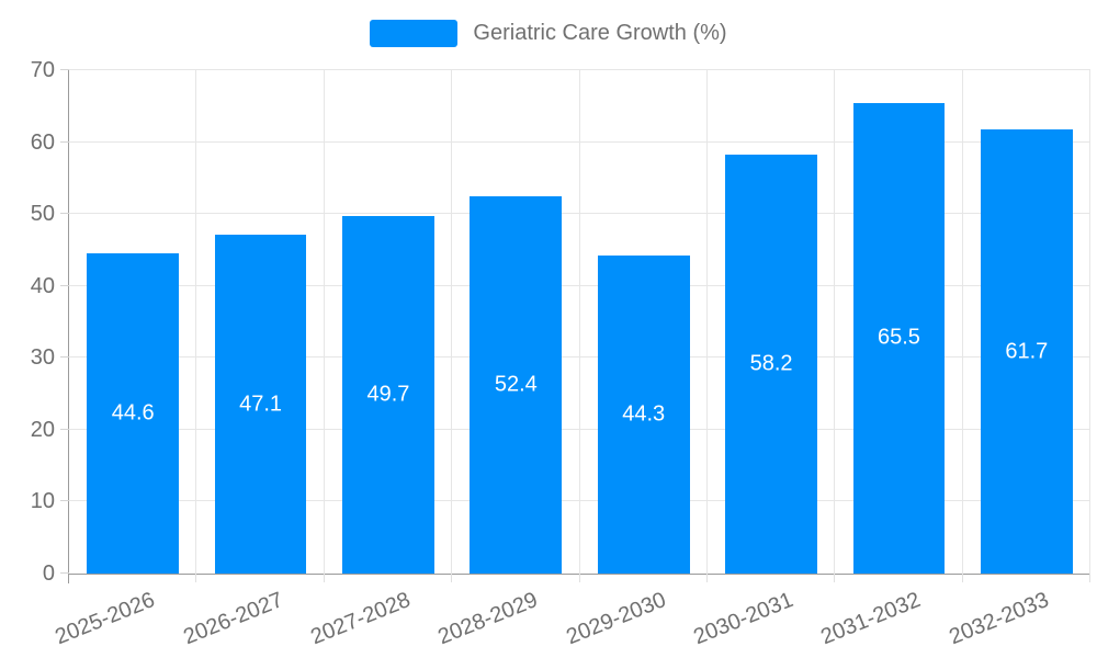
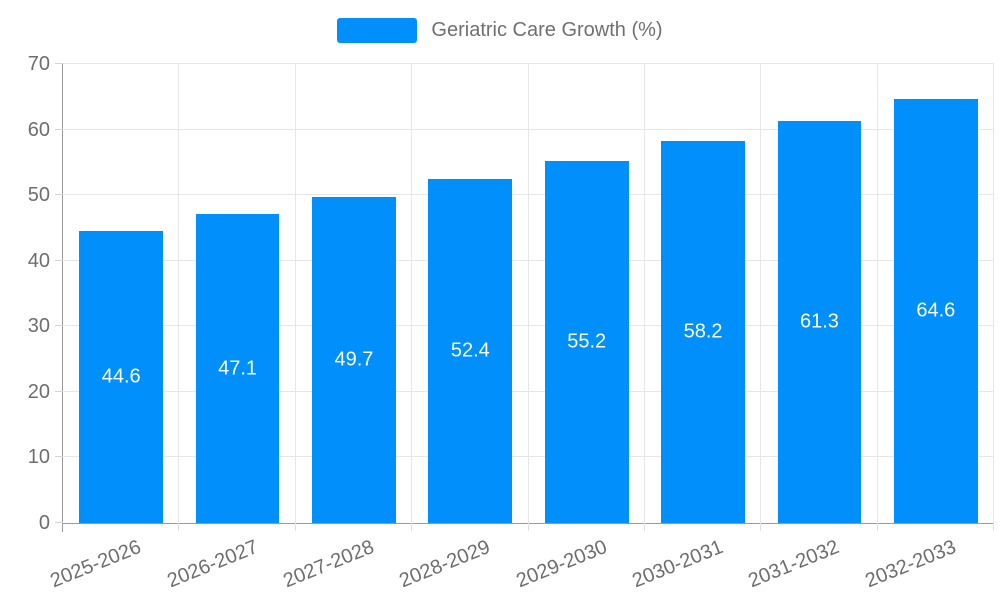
2029-2030: 44.3 -> 55.2
2031-2032: 65.5 -> 61.3
2032-2033: 61.7 -> 64.6
